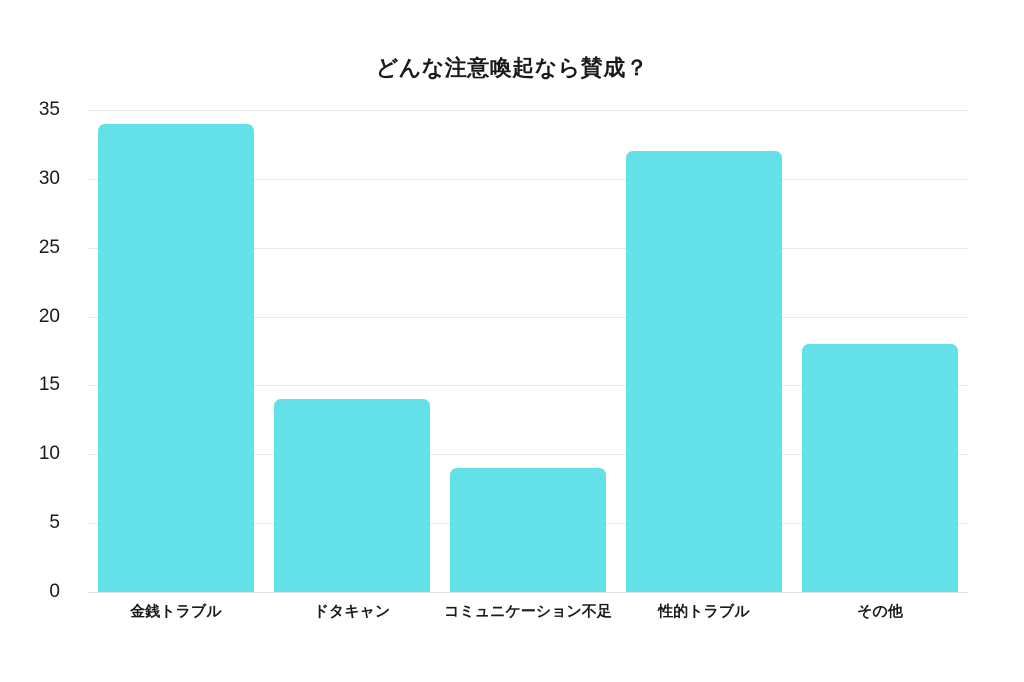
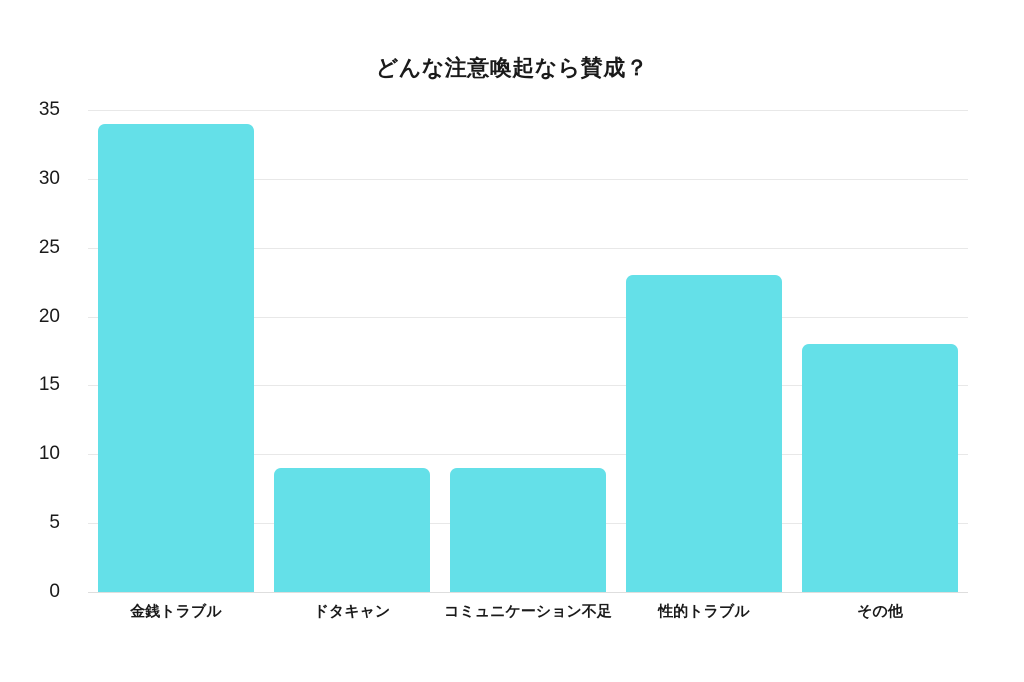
ドタキャン: 14 -> 9
性的トラブル: 32 -> 23
